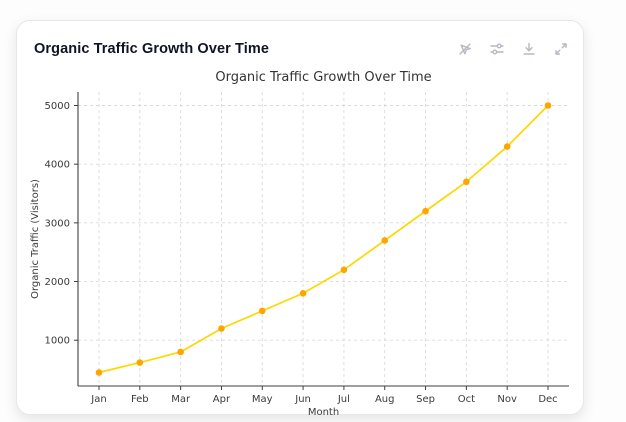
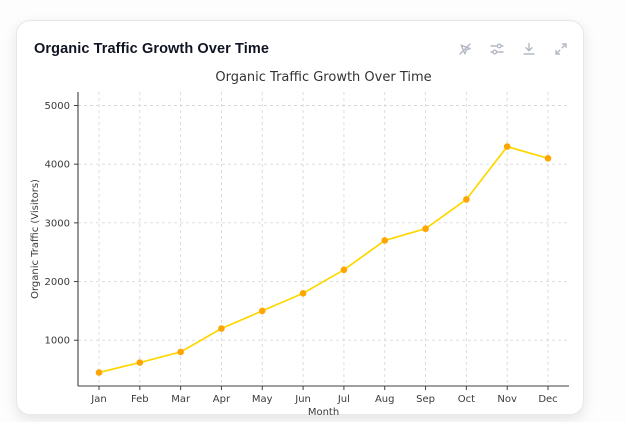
Sep: 3200 -> 2900
Oct: 3700 -> 3400
Dec: 5000 -> 4100
